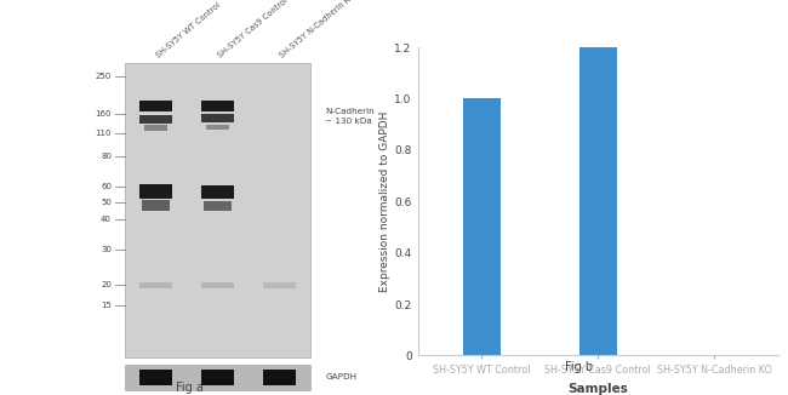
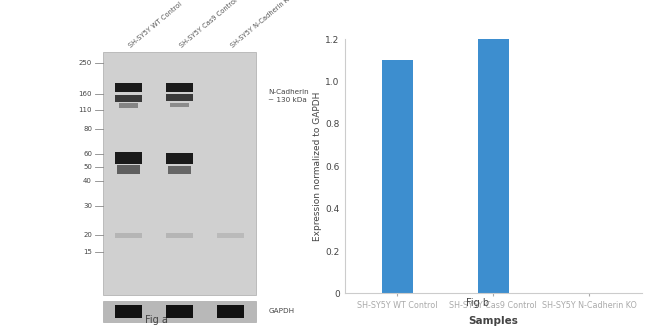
SH-SY5Y WT Control: 1.0 -> 1.1
